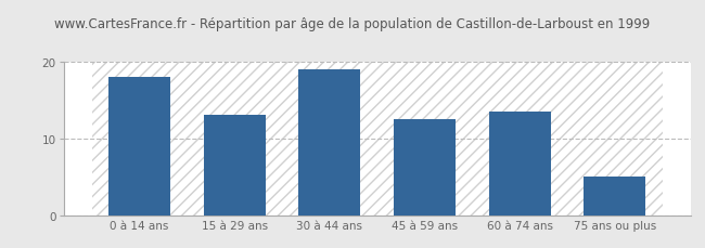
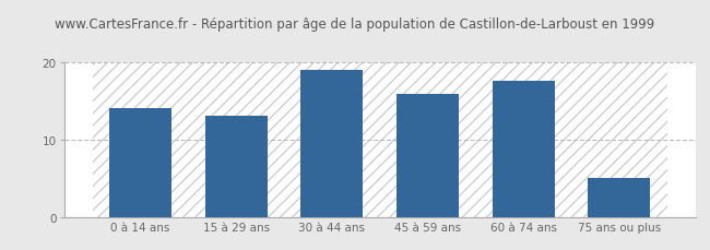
0 à 14 ans: 18.0 -> 14.0
45 à 59 ans: 12.5 -> 15.8
60 à 74 ans: 13.5 -> 17.6
